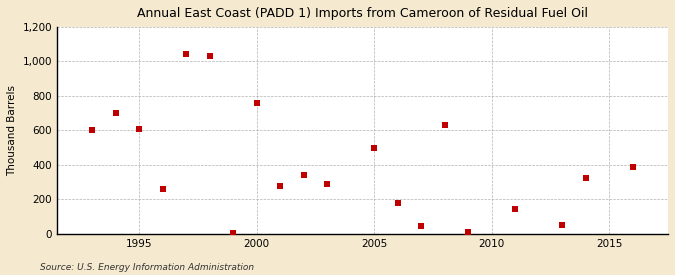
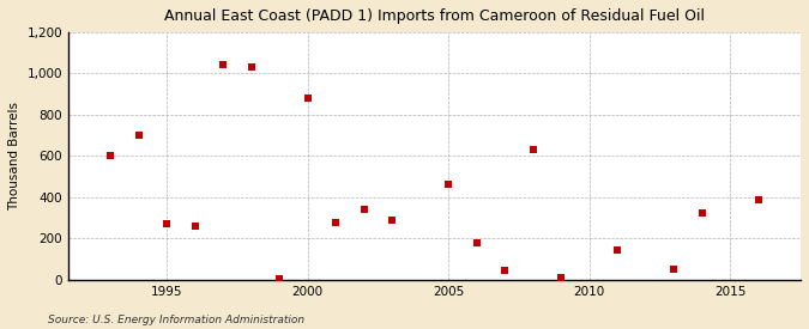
1995: 600 -> 270
2000: 760 -> 880
2005: 500 -> 460
